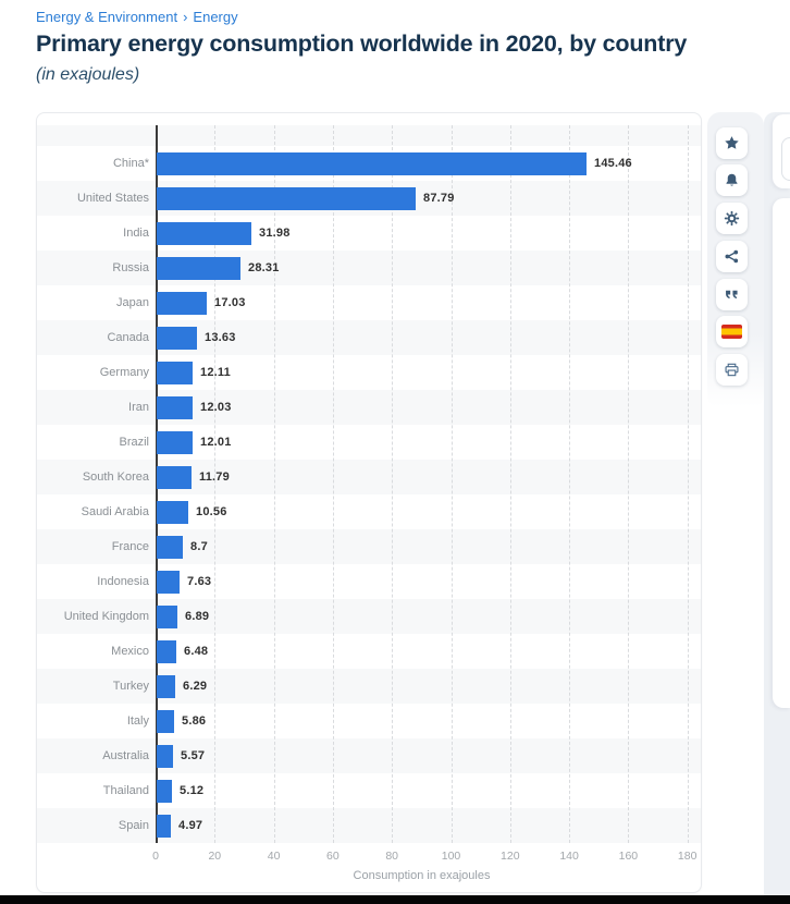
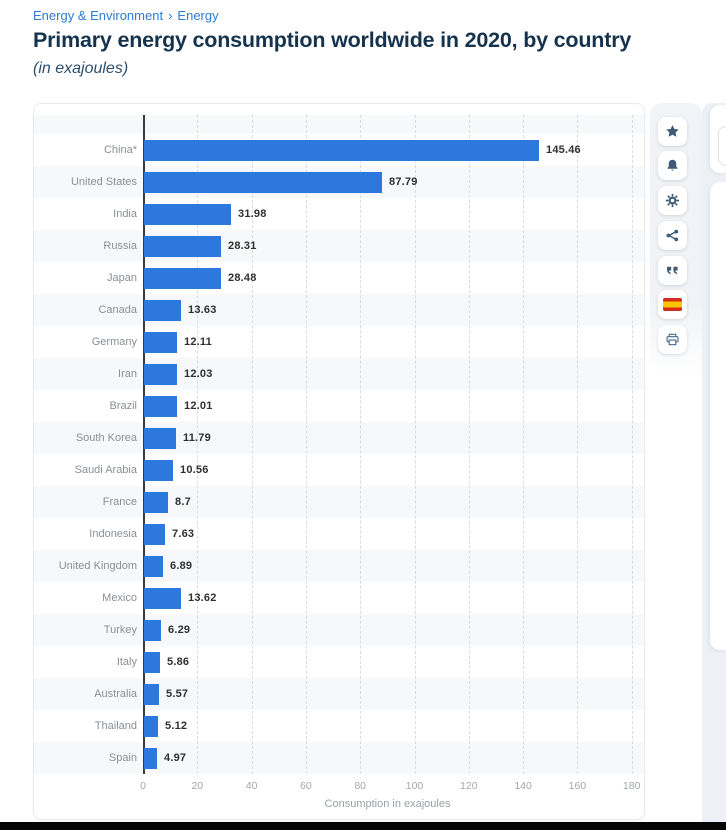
Japan: 17.03 -> 28.48
Mexico: 6.48 -> 13.62
